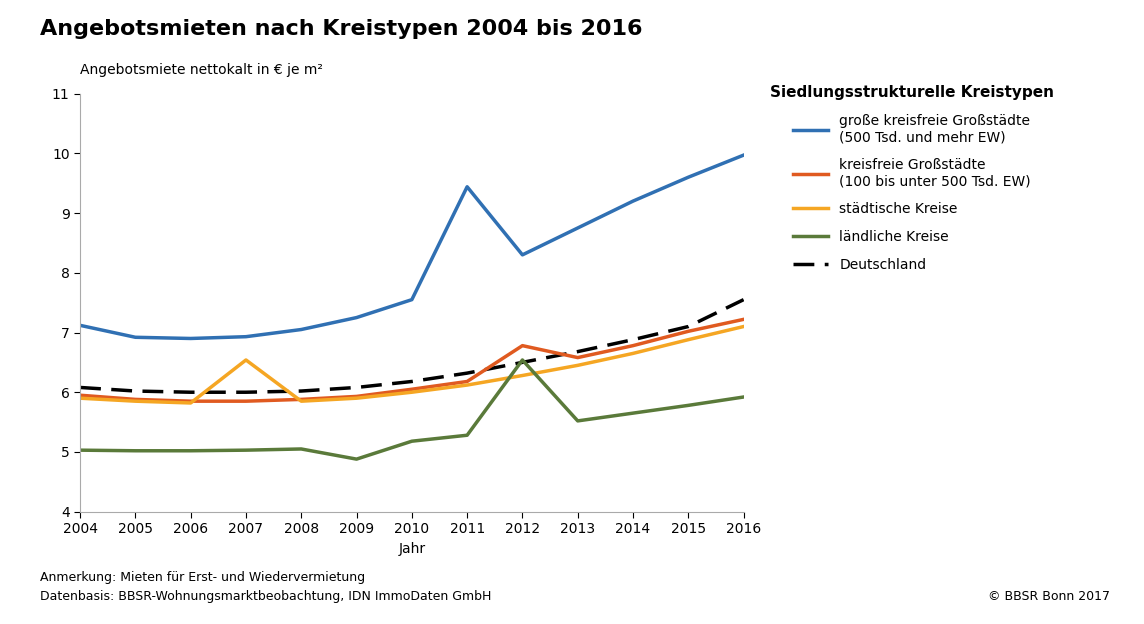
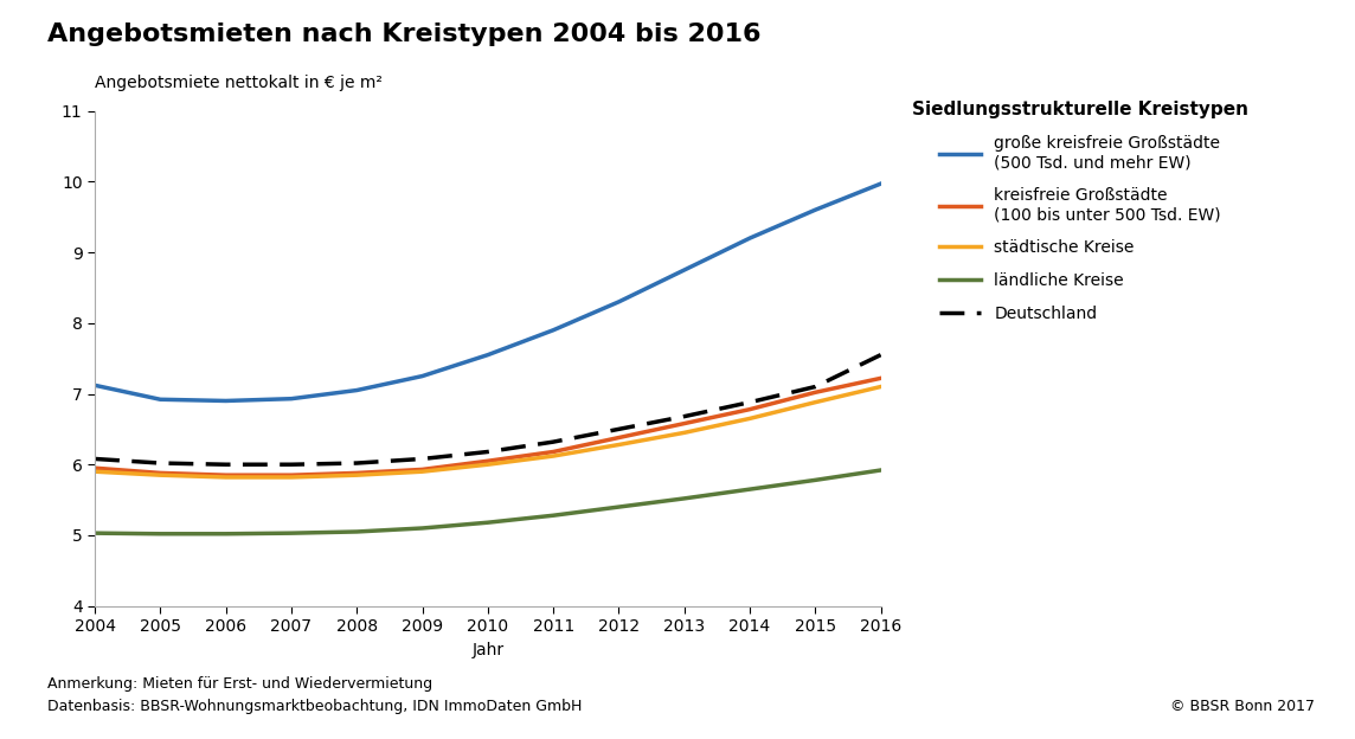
städtische Kreise/2007: 6.54 -> 5.82
ländliche Kreise/2009: 4.88 -> 5.10
große kreisfreie Großstädte (500 Tsd. und mehr EW)/2011: 9.44 -> 7.90
kreisfreie Großstädte (100 bis unter 500 Tsd. EW)/2012: 6.78 -> 6.38
ländliche Kreise/2012: 6.54 -> 5.40
